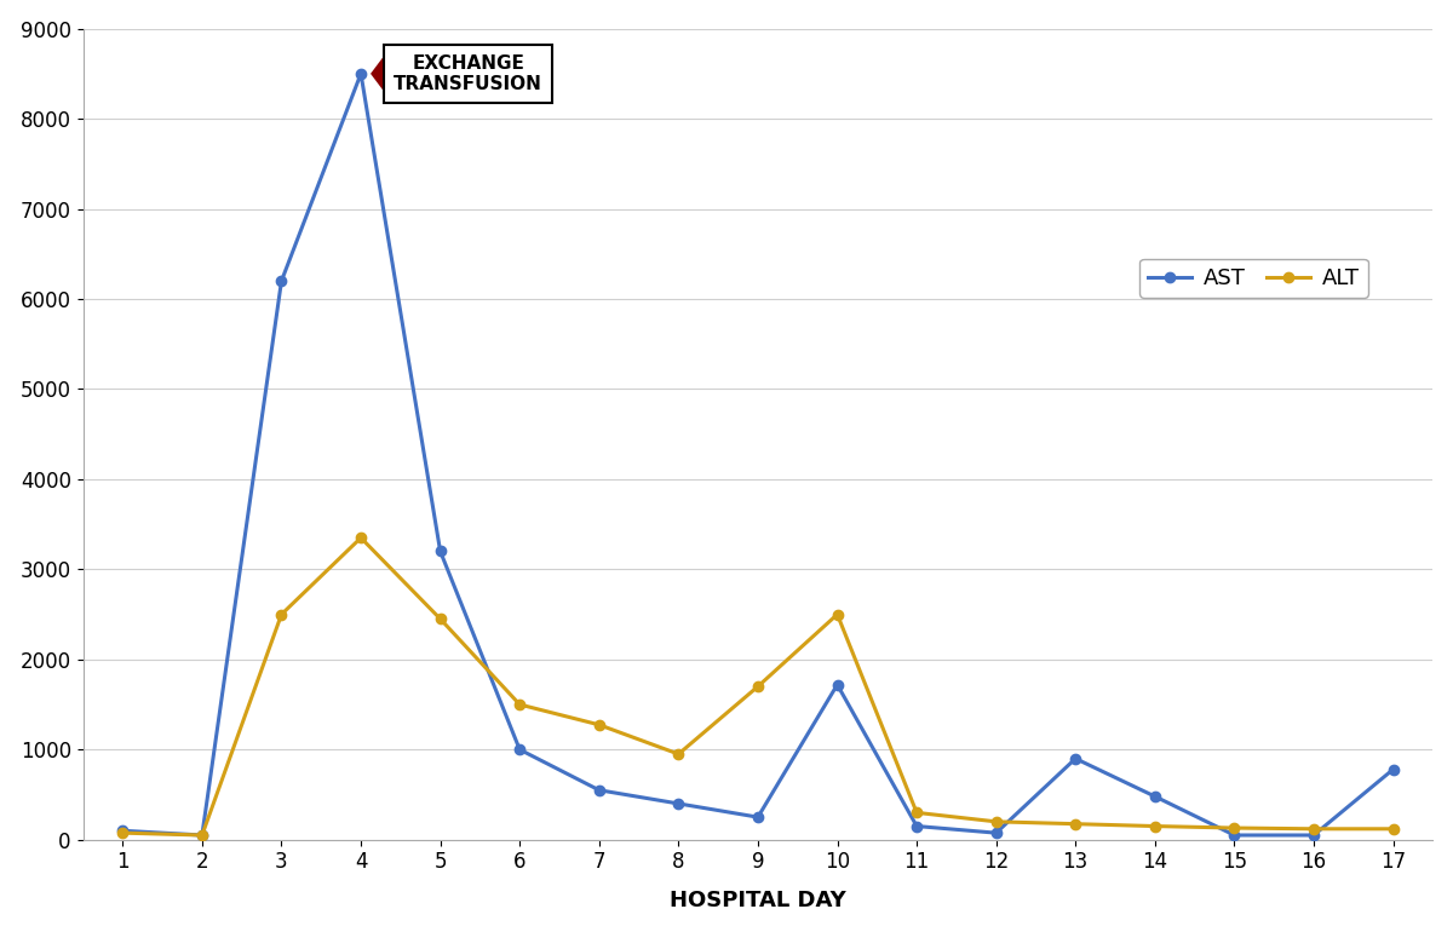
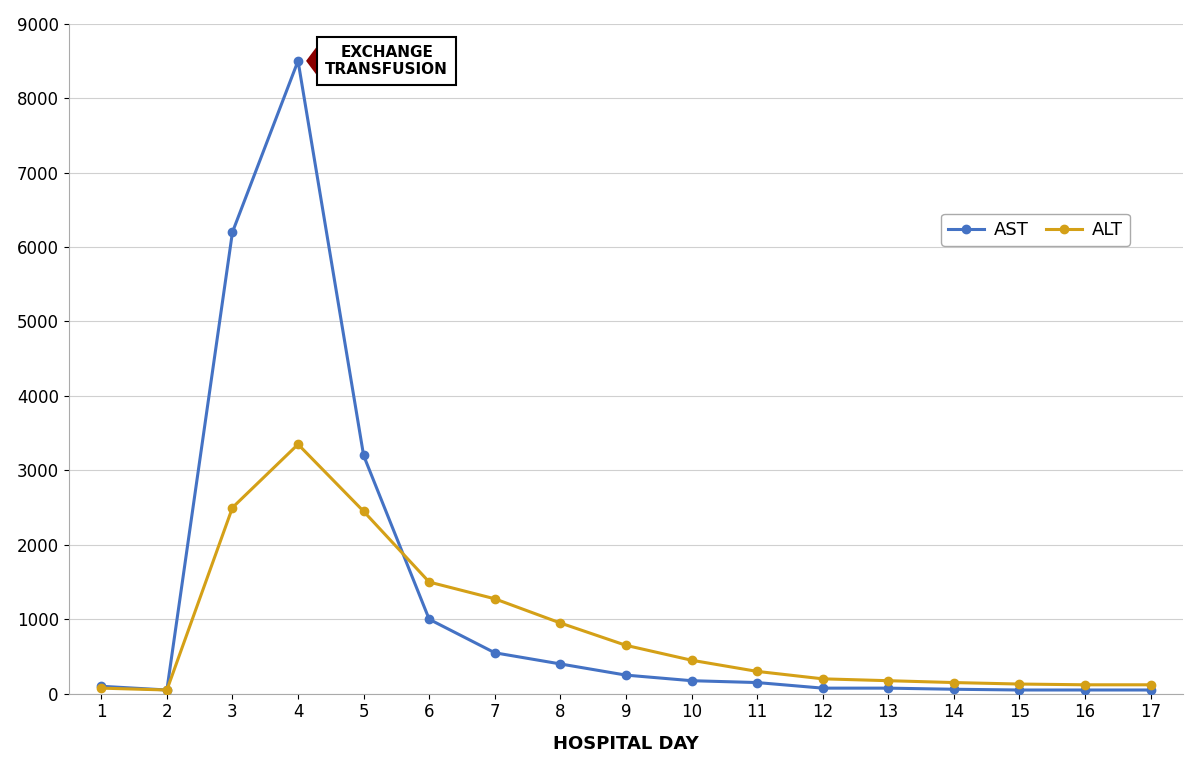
ALT/9: 1700 -> 650
AST/10: 1720 -> 180
ALT/10: 2500 -> 450
AST/13: 900 -> 80
AST/14: 480 -> 60
AST/17: 780 -> 50
